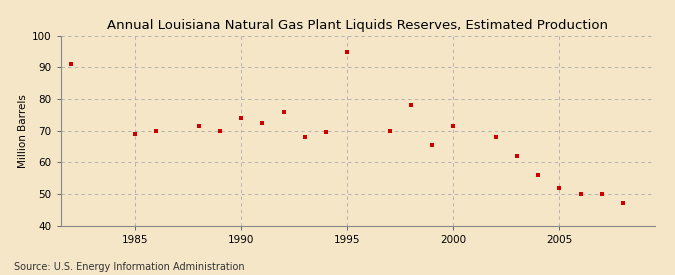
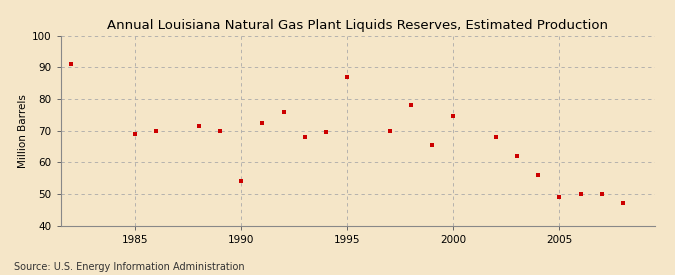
1990: 74.0 -> 54.0
1995: 95.0 -> 87.0
2000: 71.5 -> 74.5
2005: 52.0 -> 49.0
